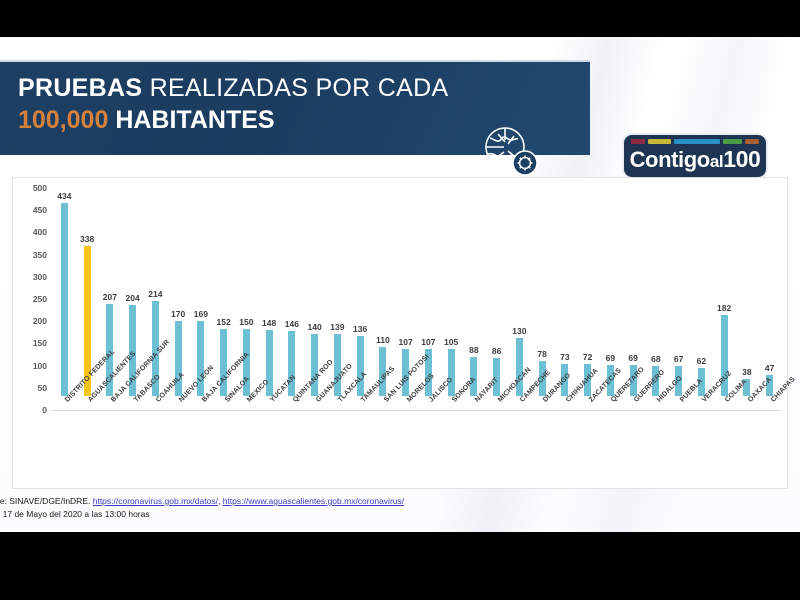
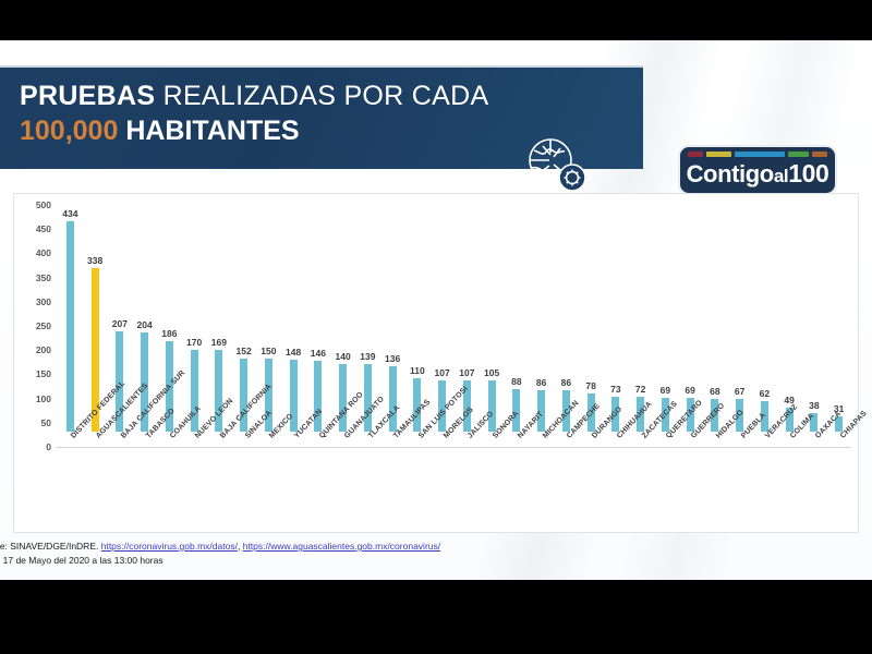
COAHUILA: 214 -> 186
CAMPECHE: 130 -> 86
COLIMA: 182 -> 49
CHIAPAS: 47 -> 31
